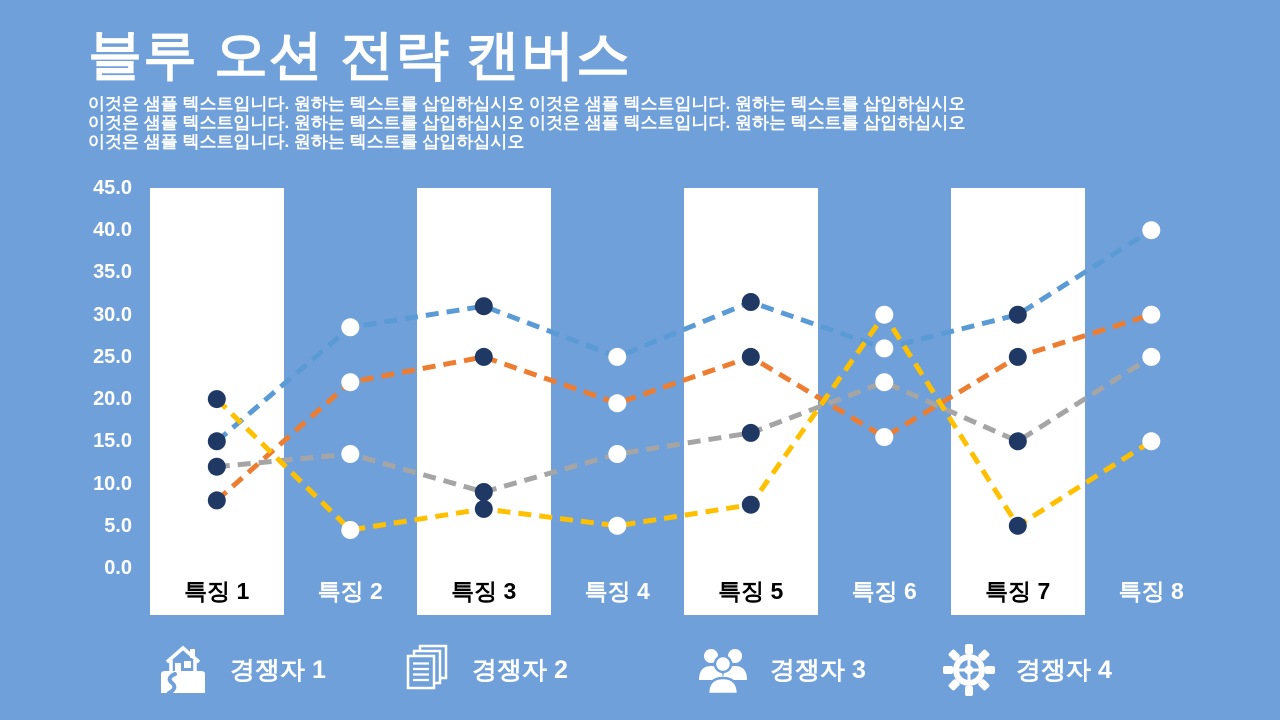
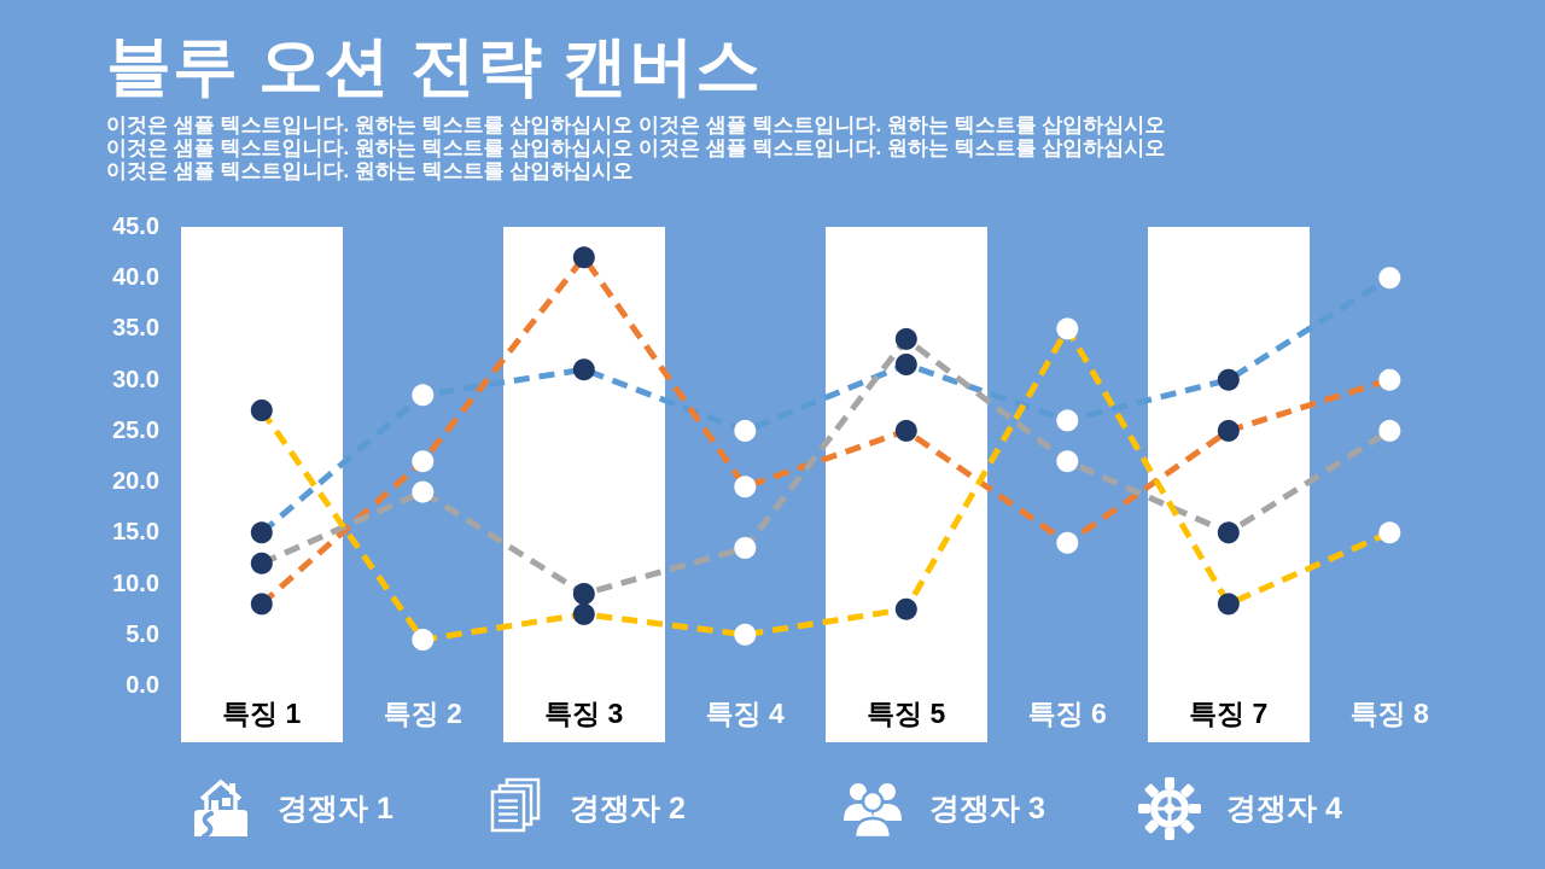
경쟁자 4/특징 1: 20 -> 27
경쟁자 3/특징 2: 14 -> 19
경쟁자 2/특징 3: 25 -> 42
경쟁자 3/특징 5: 16 -> 34
경쟁자 2/특징 6: 16 -> 14
경쟁자 4/특징 6: 30 -> 35
경쟁자 4/특징 7: 5 -> 8
